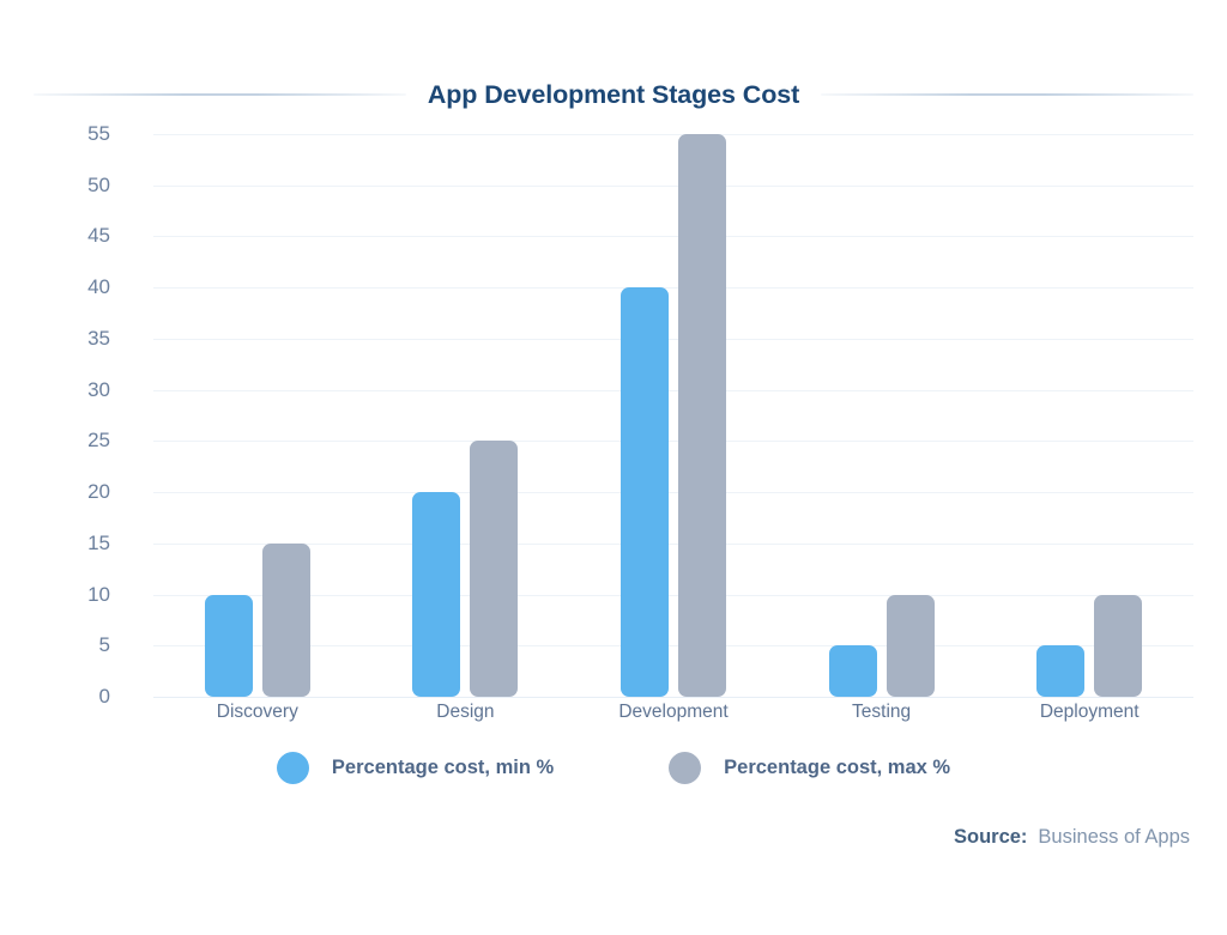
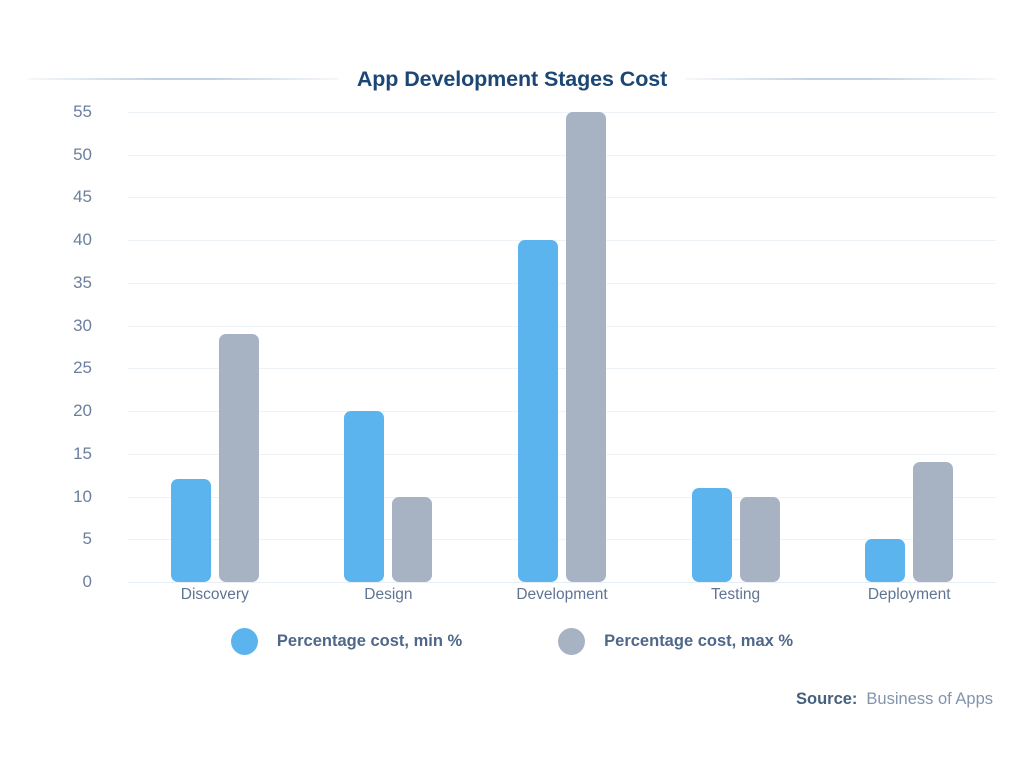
Percentage cost, min %/Discovery: 10 -> 12
Percentage cost, max %/Discovery: 15 -> 29
Percentage cost, max %/Design: 25 -> 10
Percentage cost, min %/Testing: 5 -> 11
Percentage cost, max %/Deployment: 10 -> 14
